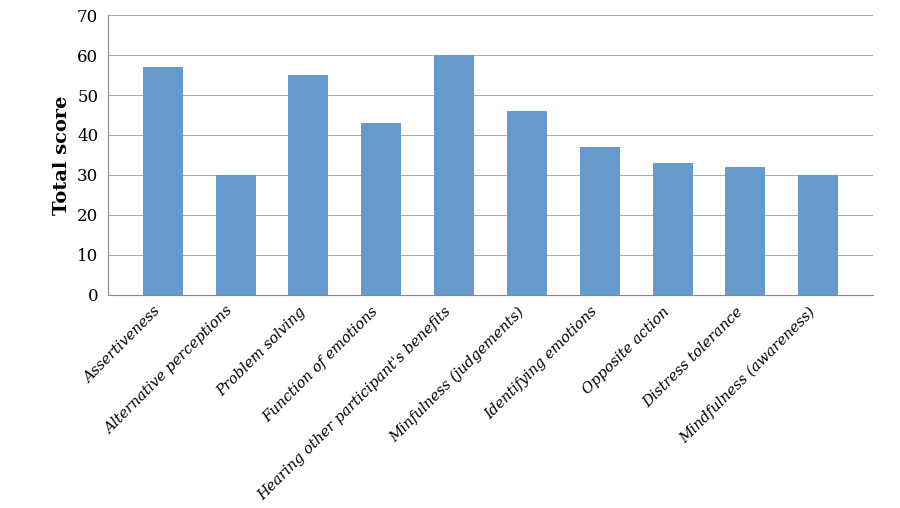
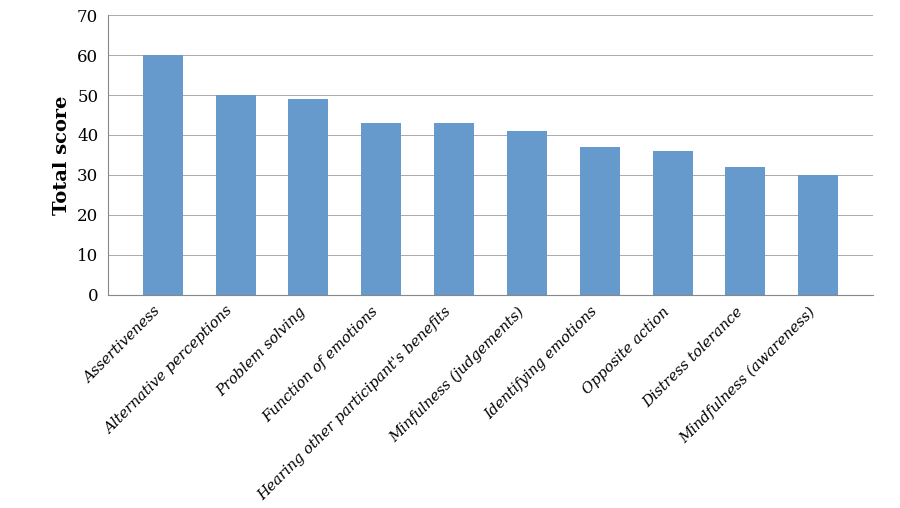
Assertiveness: 57 -> 60
Alternative perceptions: 30 -> 50
Problem solving: 55 -> 49
Hearing other participant's benefits: 60 -> 43
Minfulness (judgements): 46 -> 41
Opposite action: 33 -> 36
